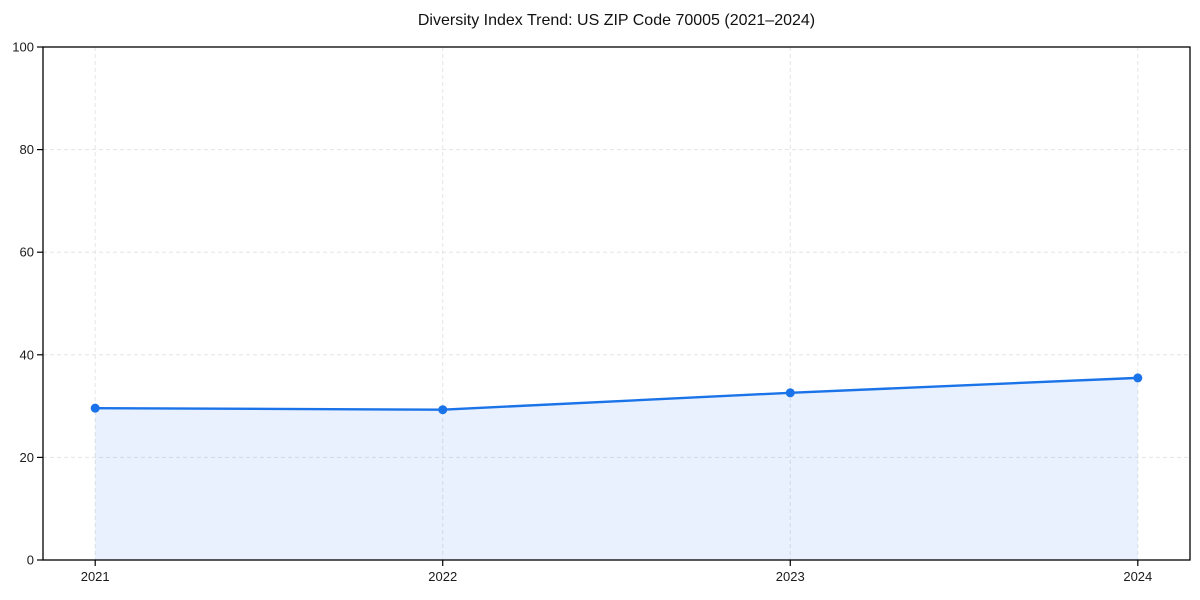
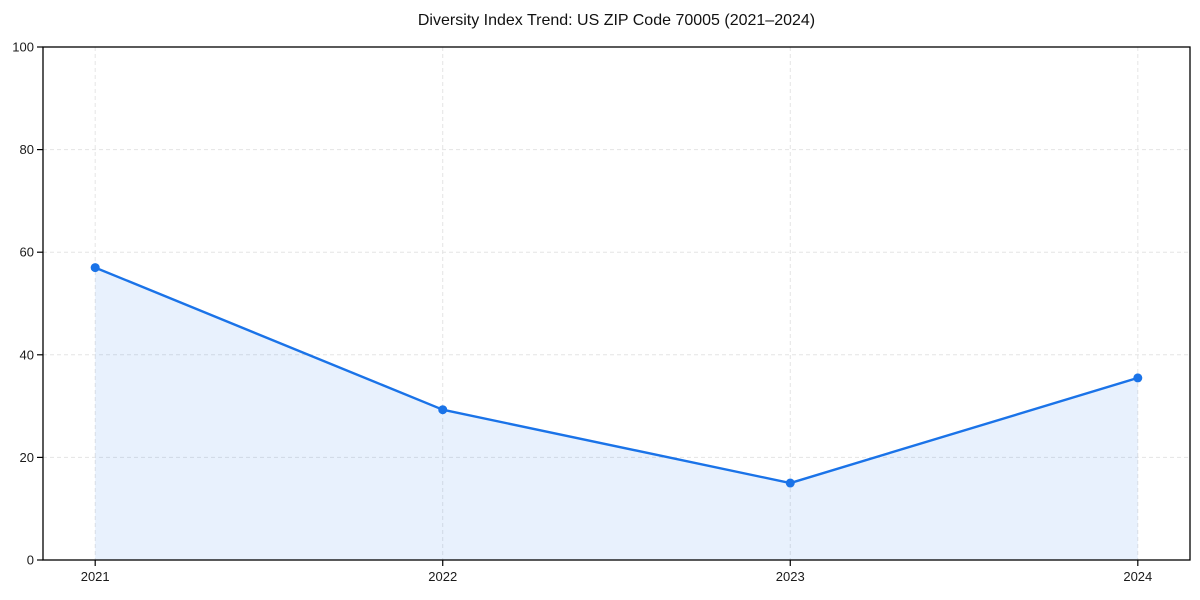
2021: 30 -> 57
2023: 33 -> 15
